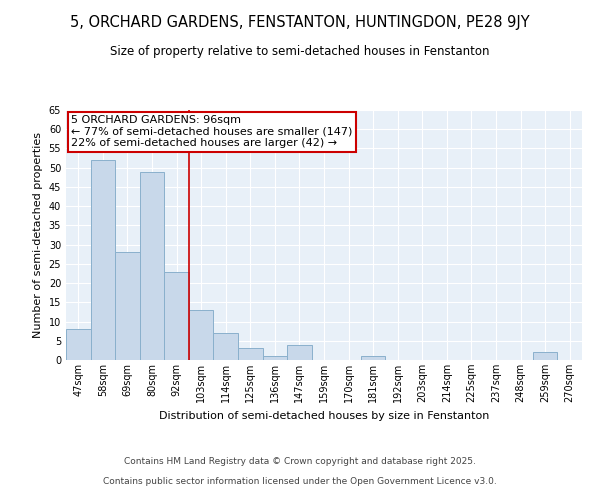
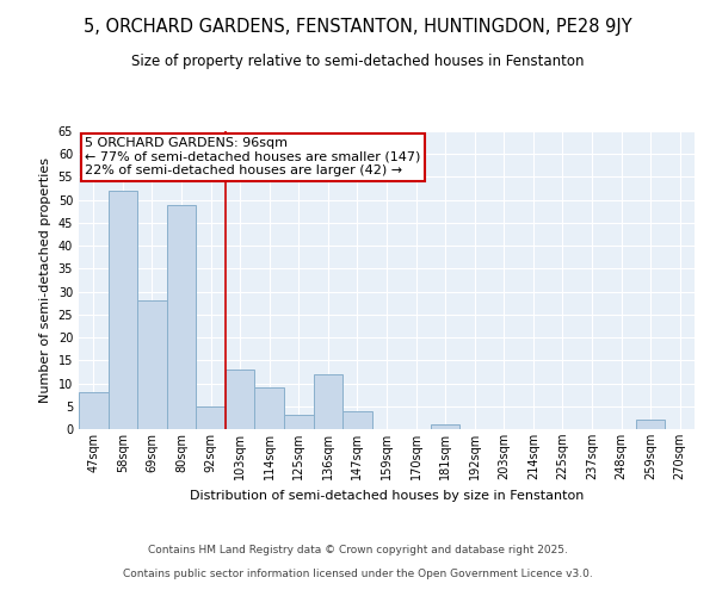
92sqm: 23 -> 5
114sqm: 7 -> 9
136sqm: 1 -> 12
